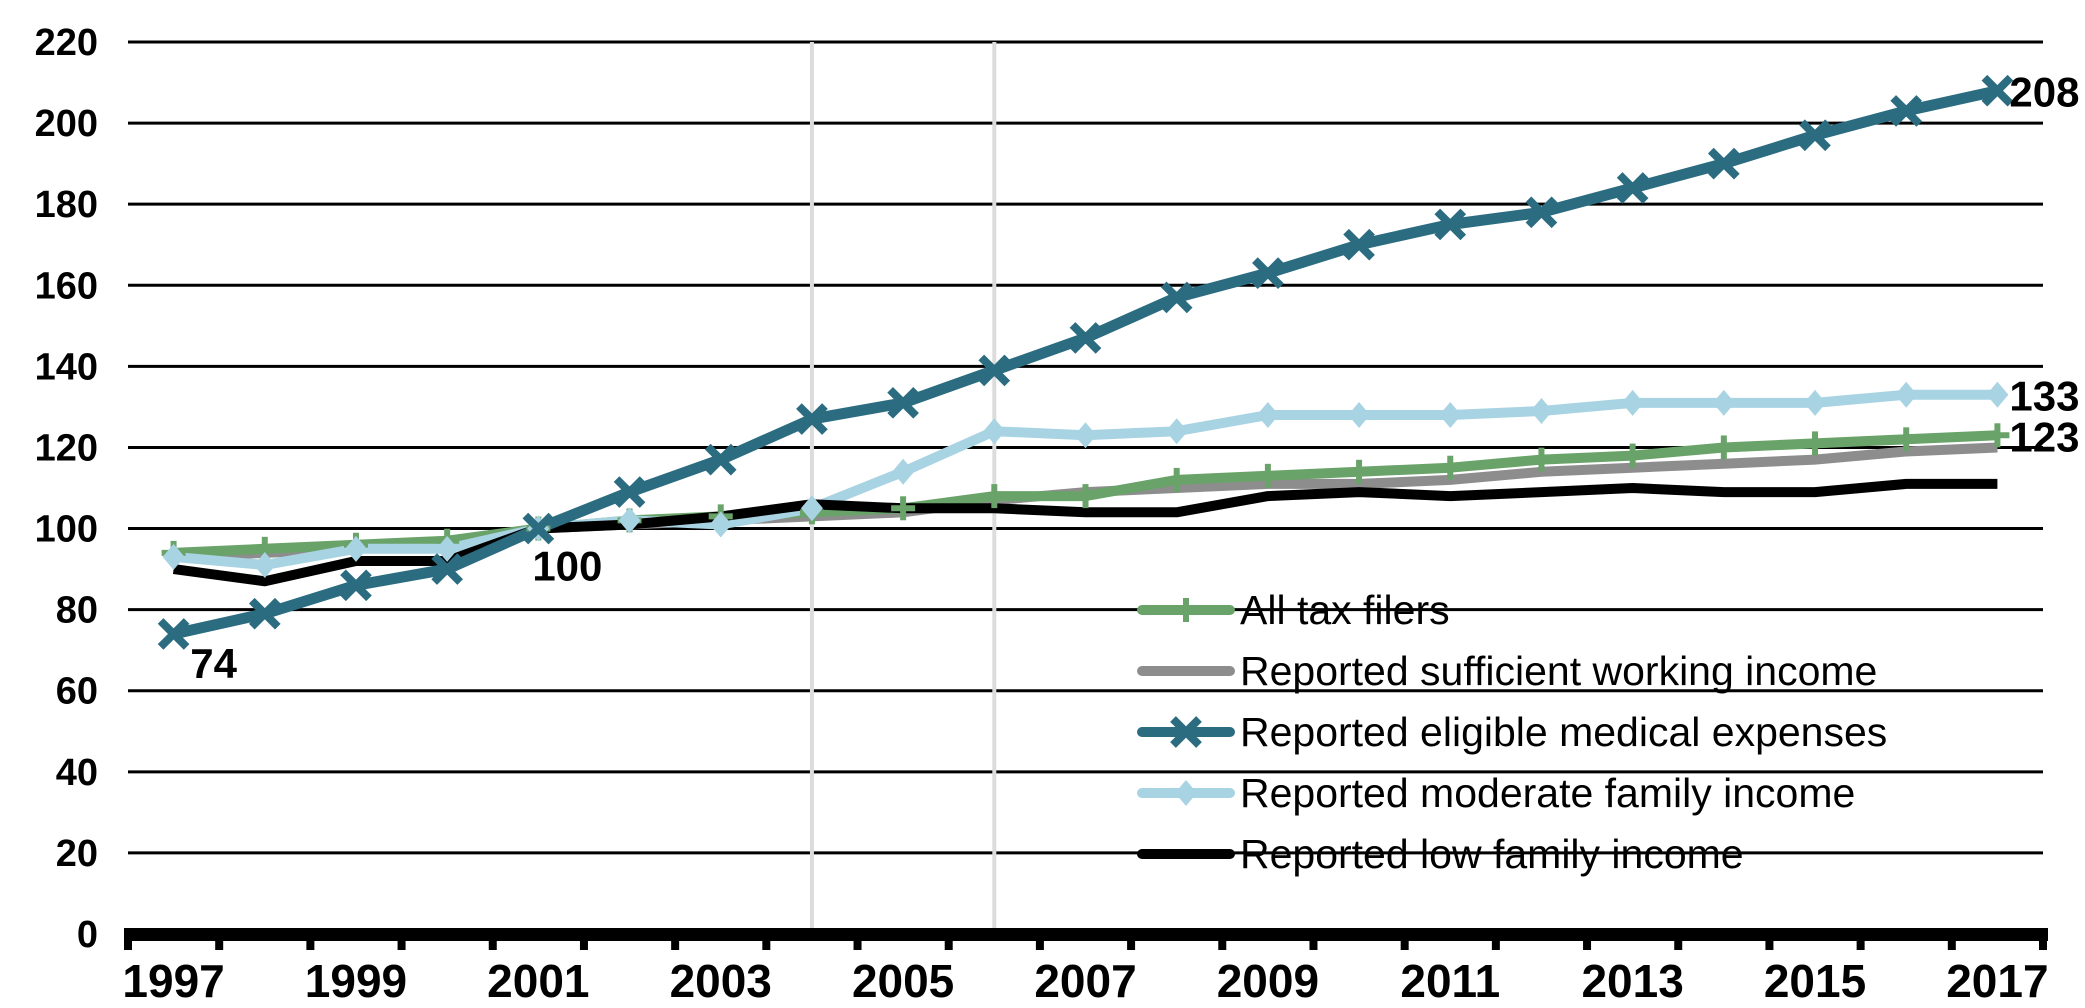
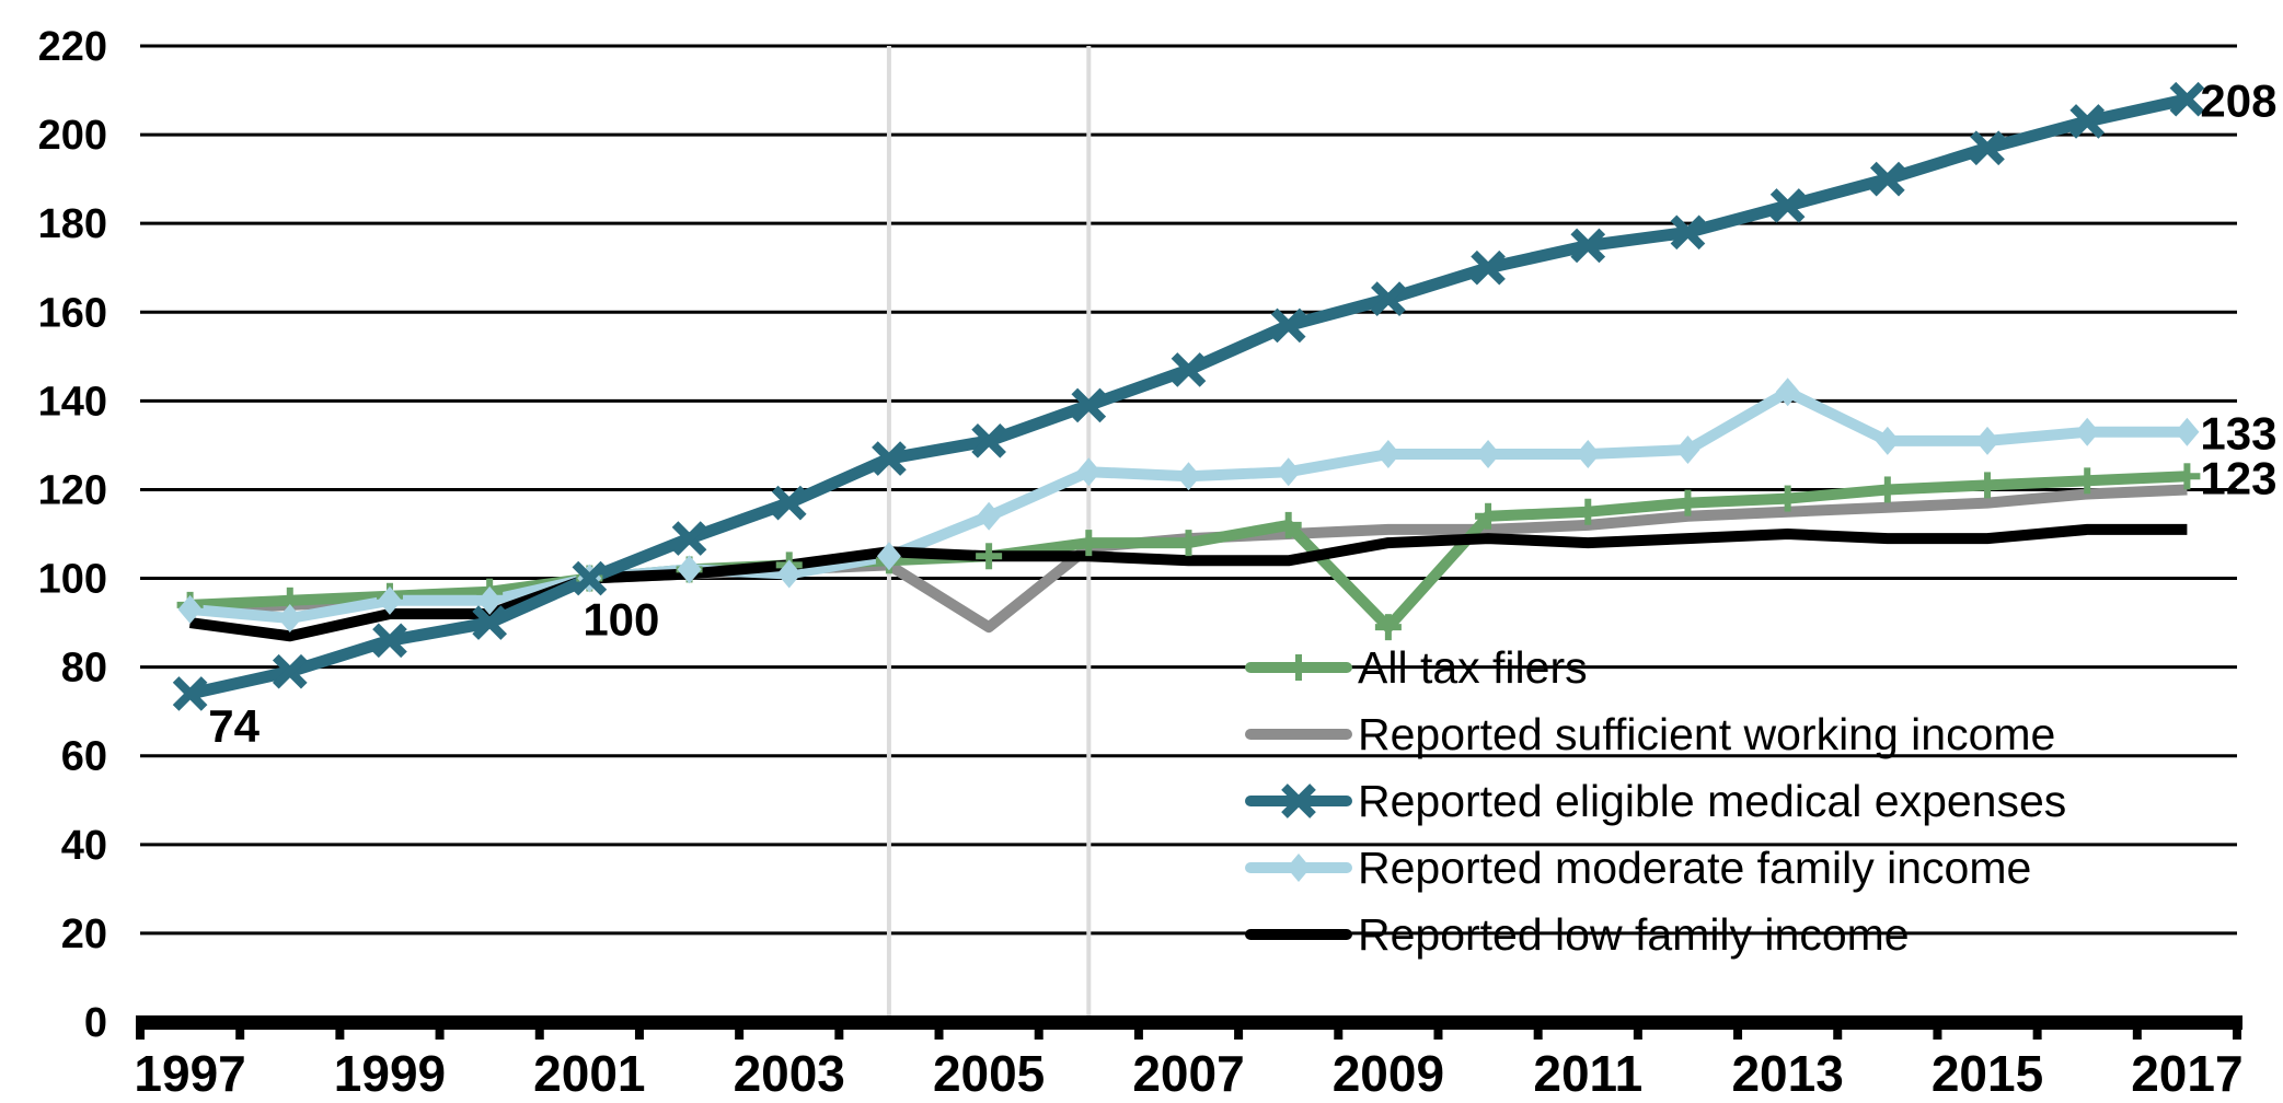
Reported sufficient working income/2005: 104 -> 89
All tax filers/2009: 113 -> 89
Reported moderate family income/2013: 131 -> 142
